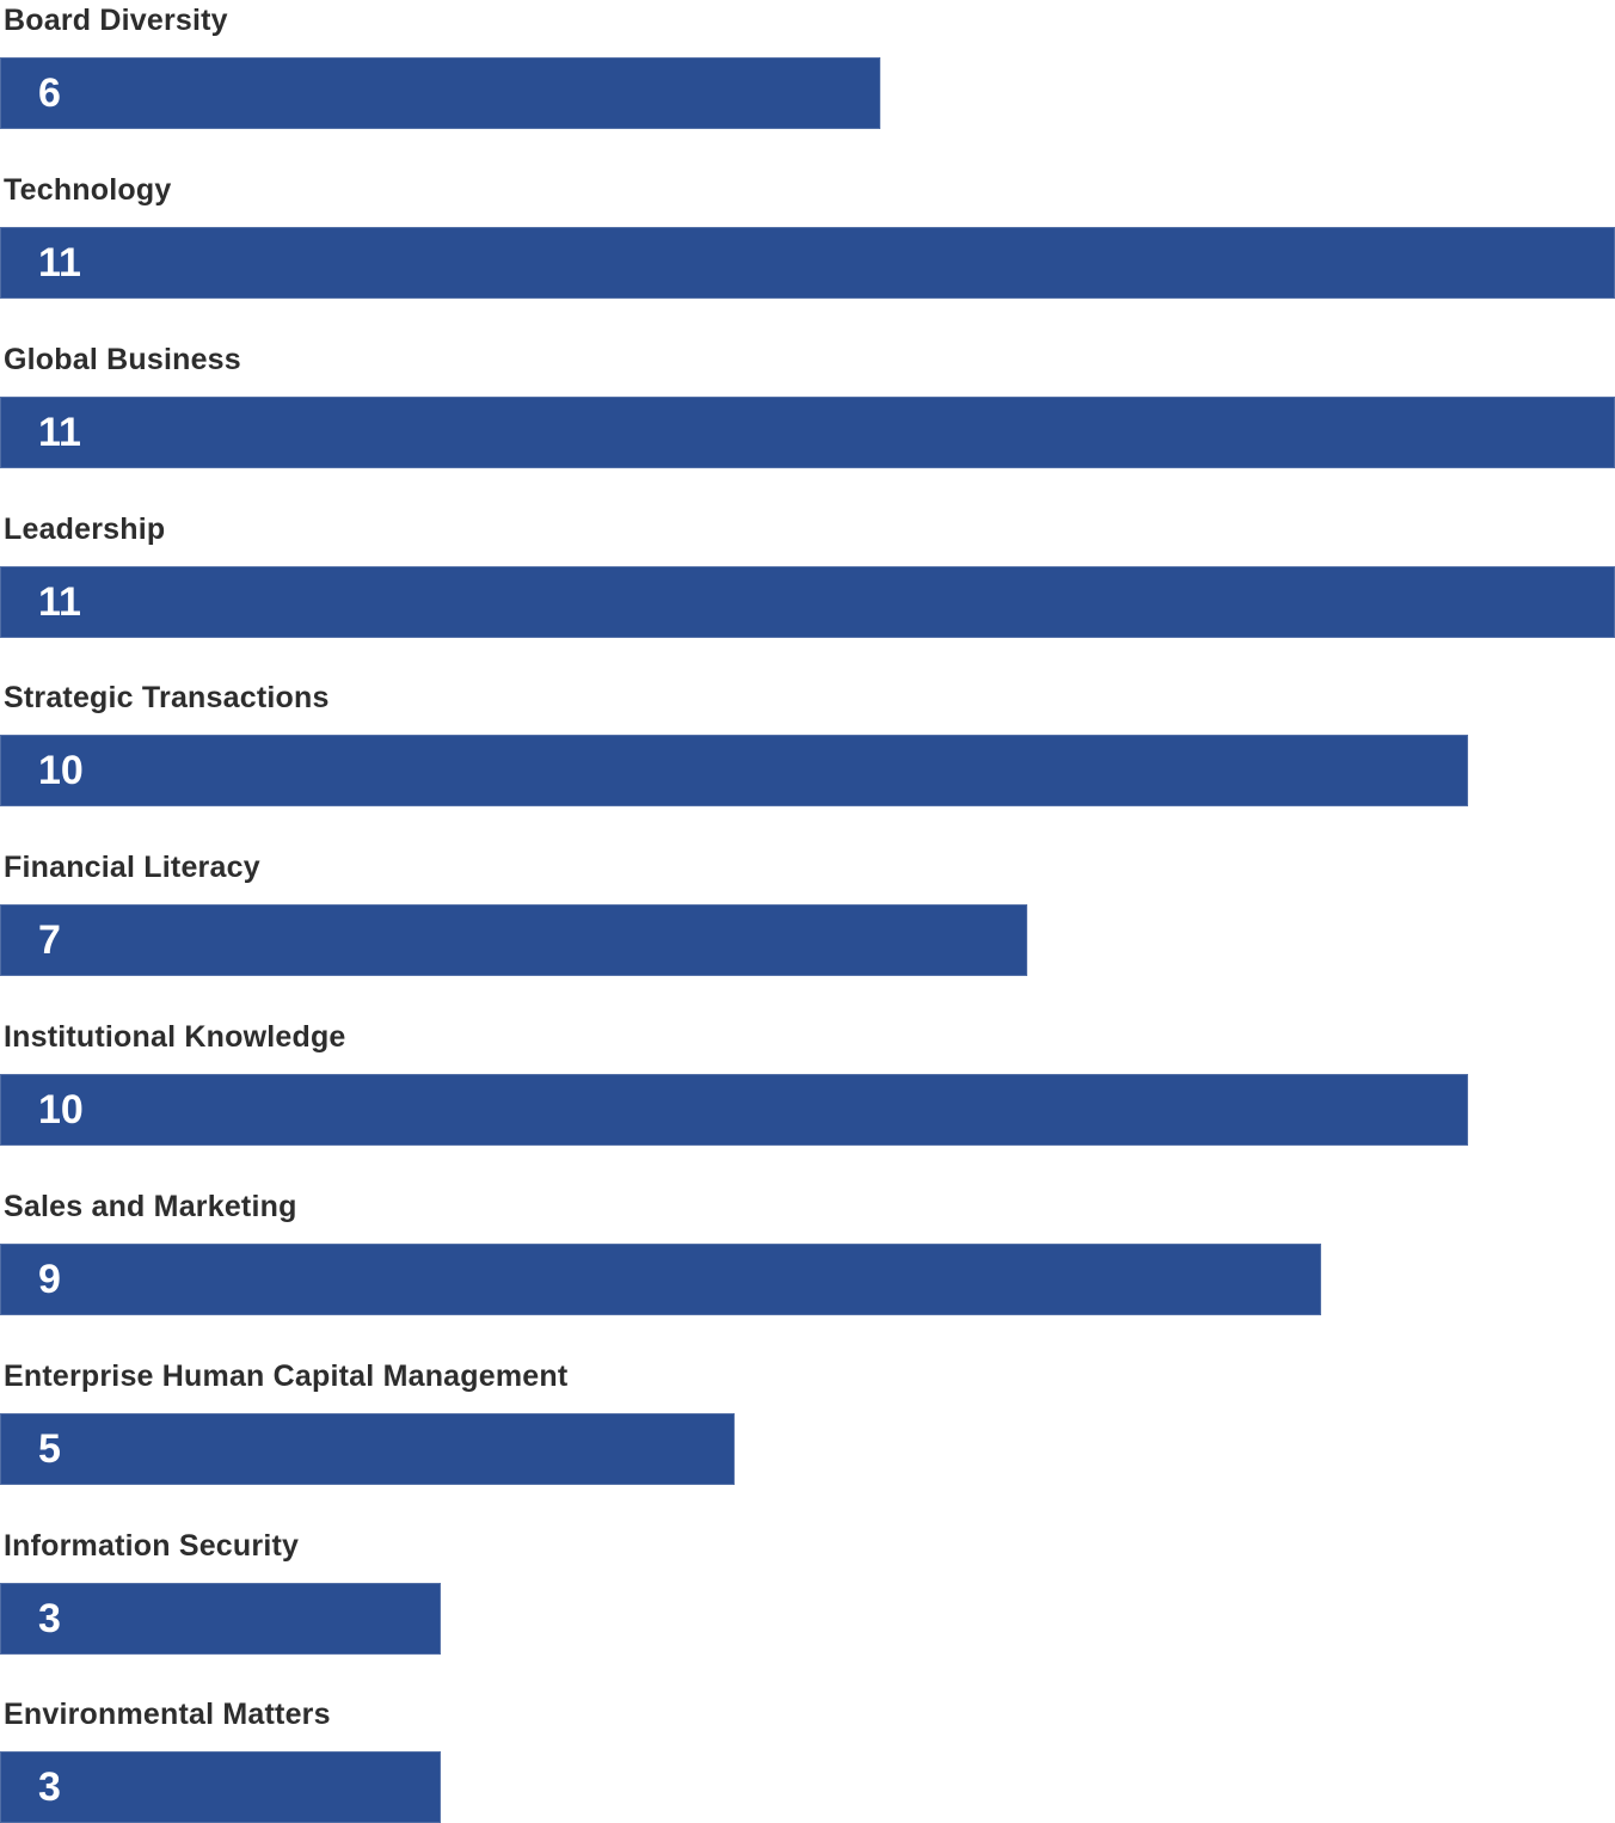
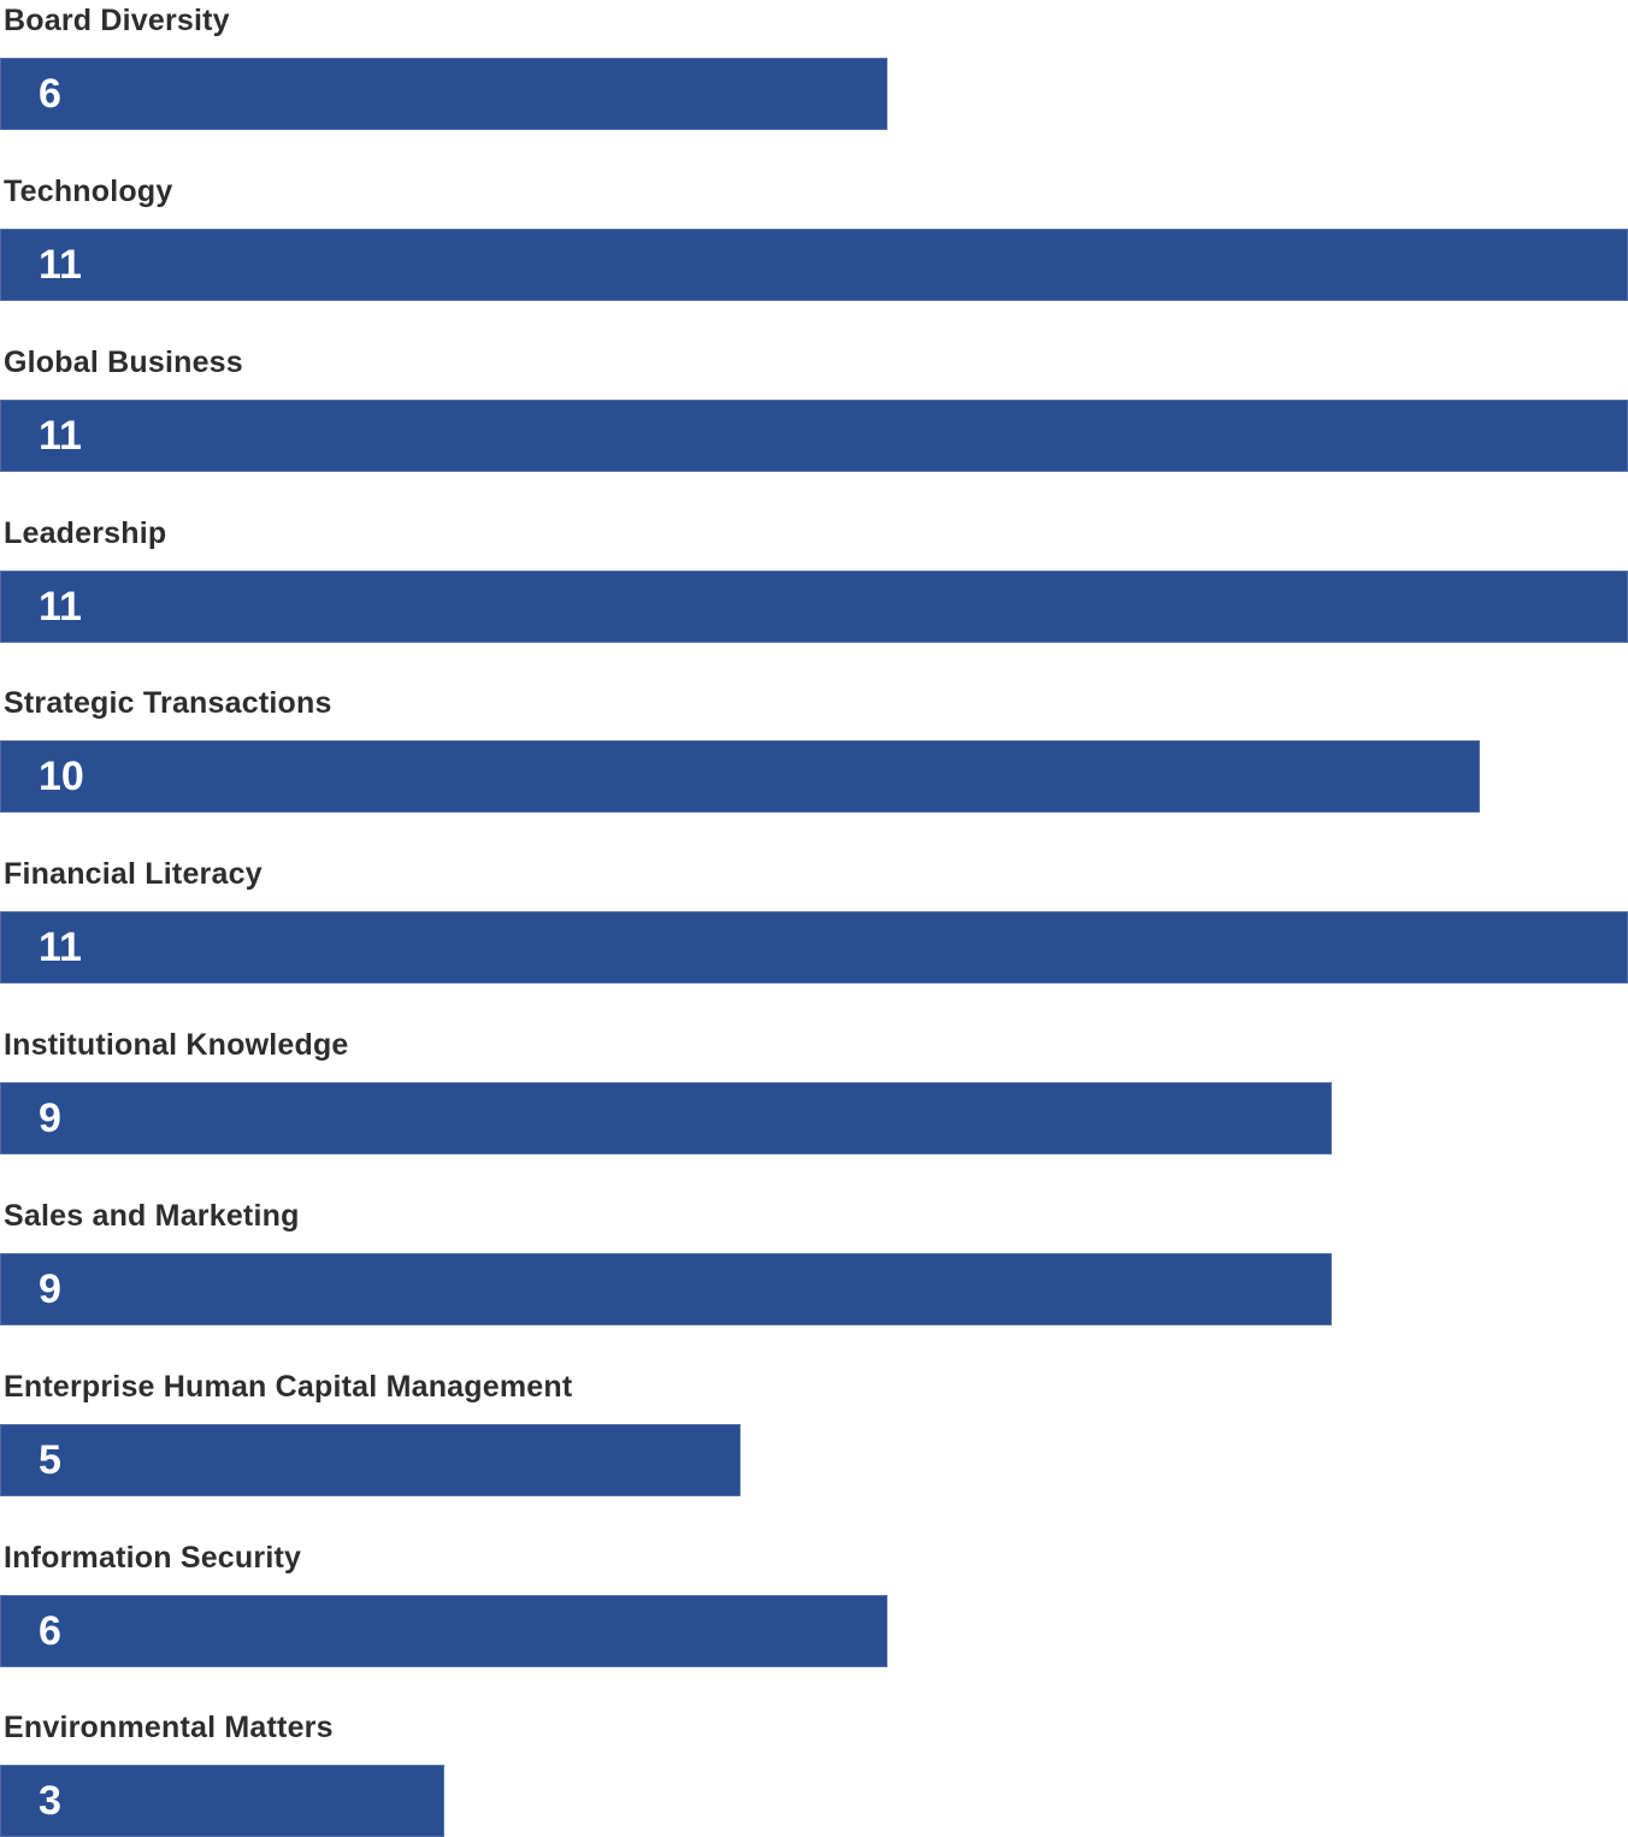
Financial Literacy: 7 -> 11
Institutional Knowledge: 10 -> 9
Information Security: 3 -> 6
